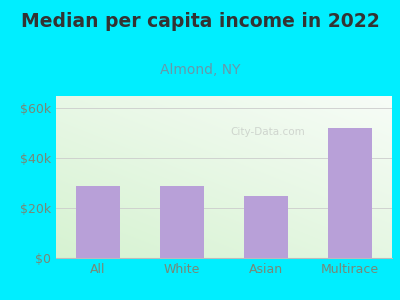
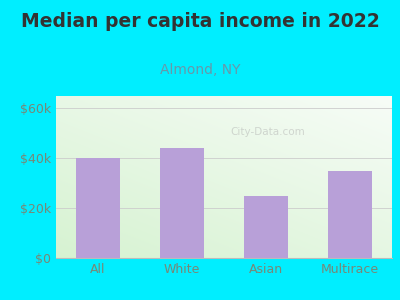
All: $29k -> $40k
White: $29k -> $44k
Multirace: $52k -> $35k
